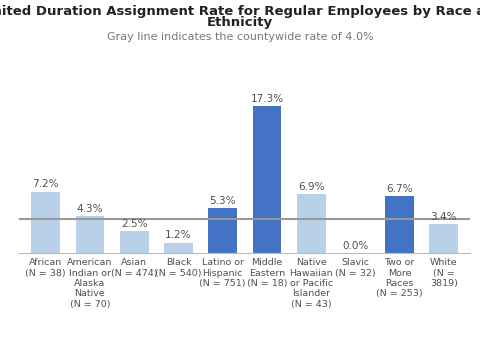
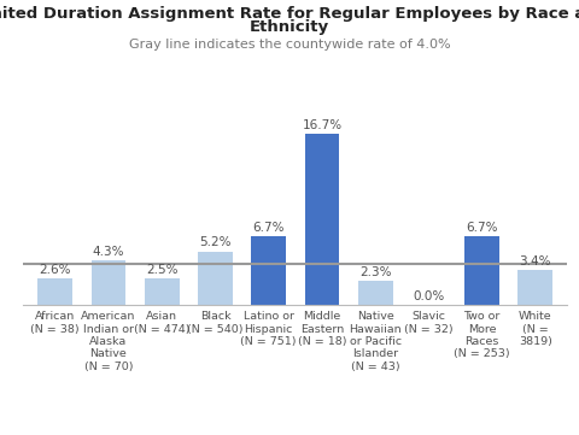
African (N = 38): 7.2% -> 2.6%
Black (N = 540): 1.2% -> 5.2%
Latino or Hispanic (N = 751): 5.3% -> 6.7%
Middle Eastern (N = 18): 17.3% -> 16.7%
Native Hawaiian or Pacific Islander (N = 43): 6.9% -> 2.3%
